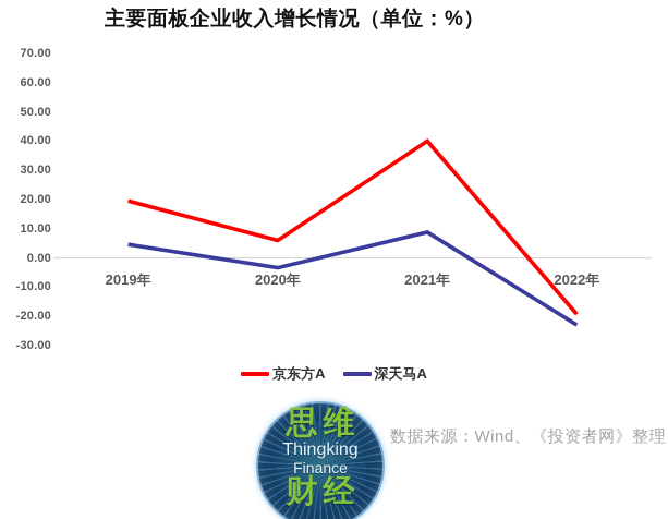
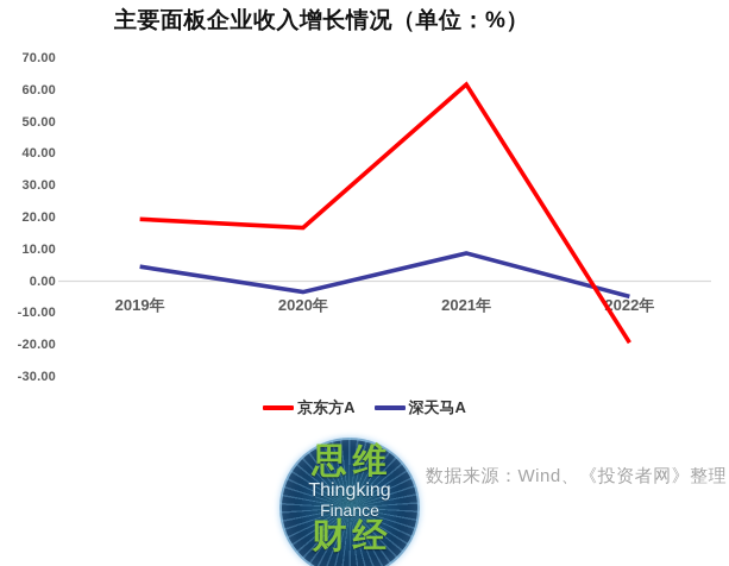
京东方A/2020年: 6 -> 17
京东方A/2021年: 40 -> 62
深天马A/2022年: -23 -> -5
